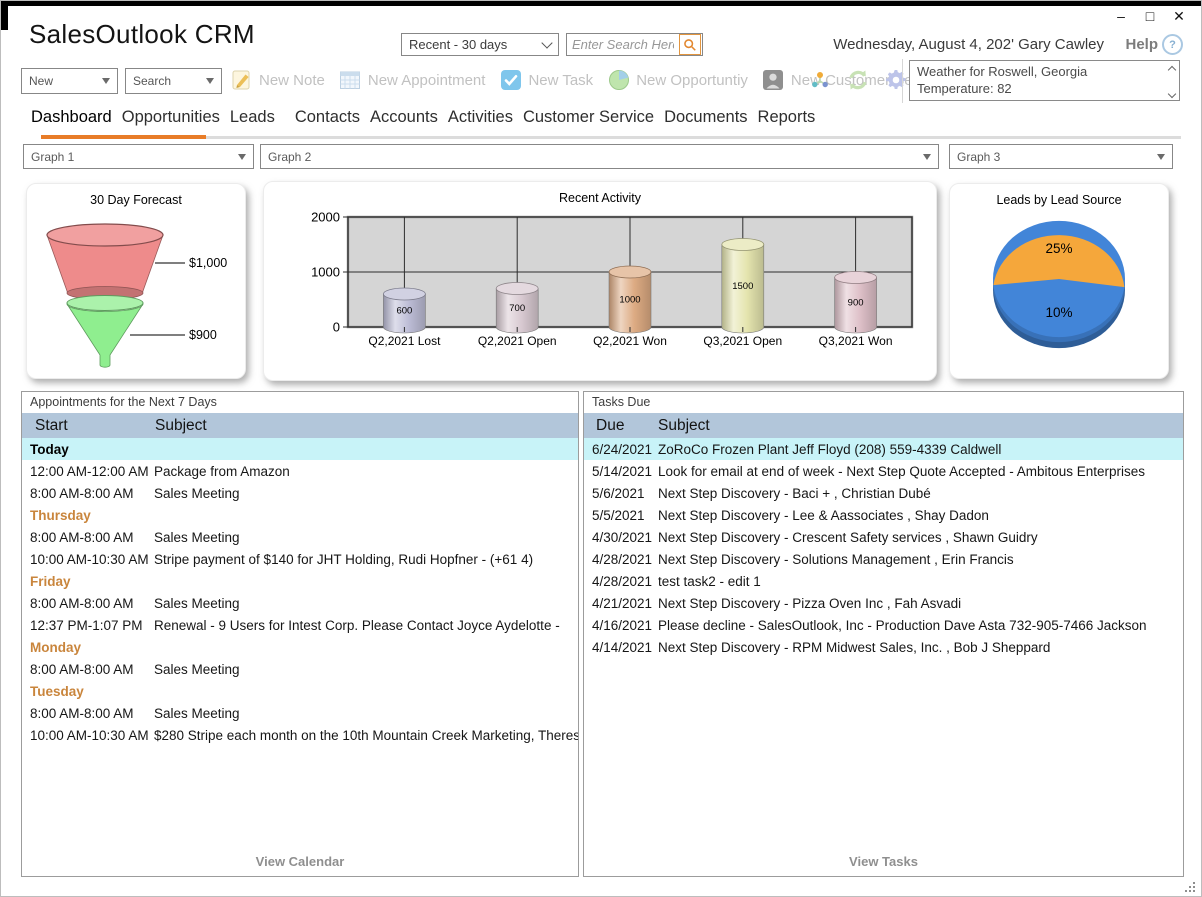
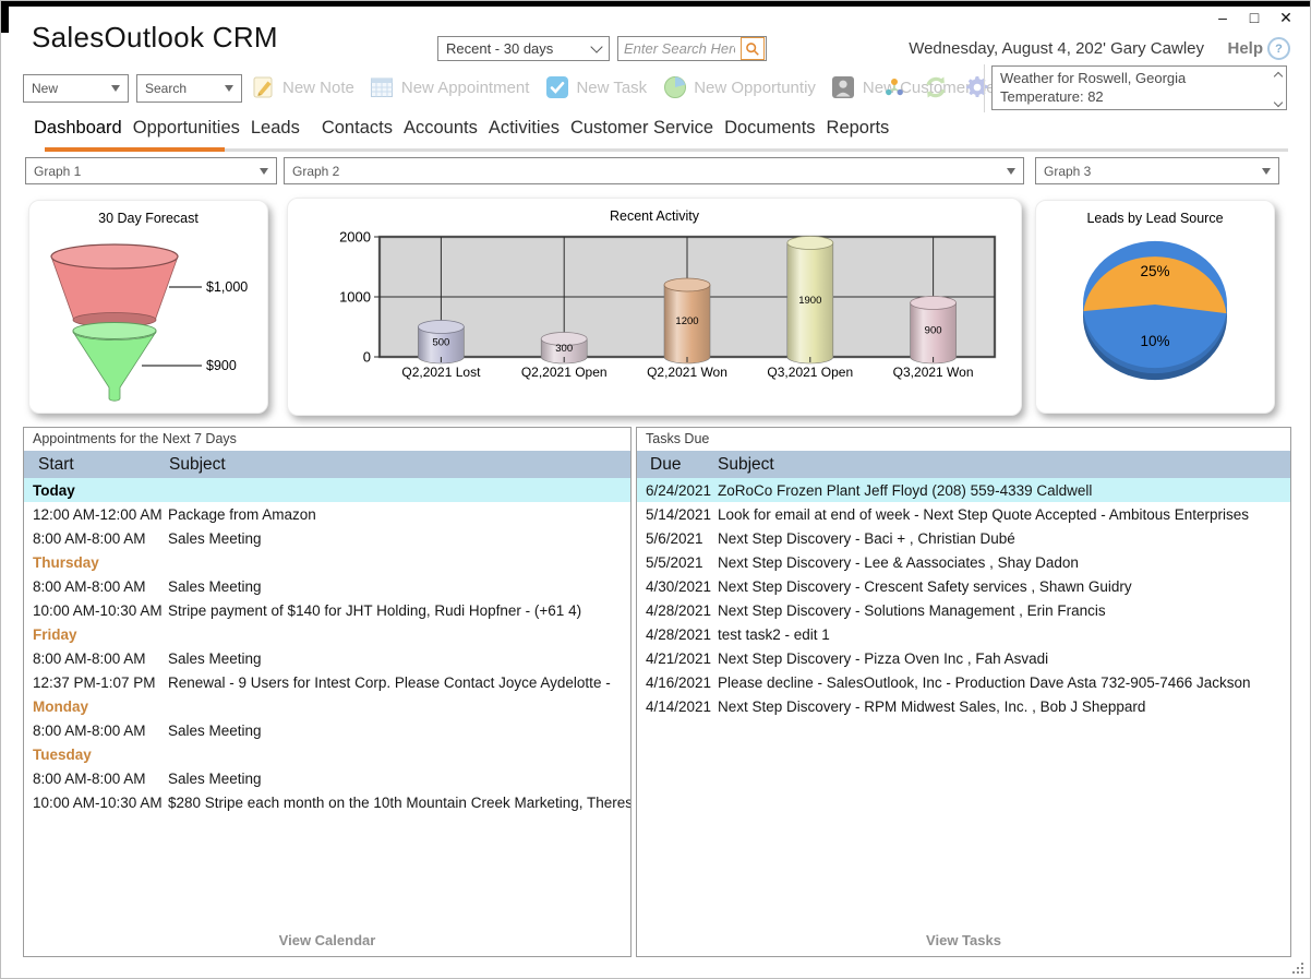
Recent Activity/Q2,2021 Lost: 600 -> 500
Recent Activity/Q2,2021 Open: 700 -> 300
Recent Activity/Q2,2021 Won: 1000 -> 1200
Recent Activity/Q3,2021 Open: 1500 -> 1900
